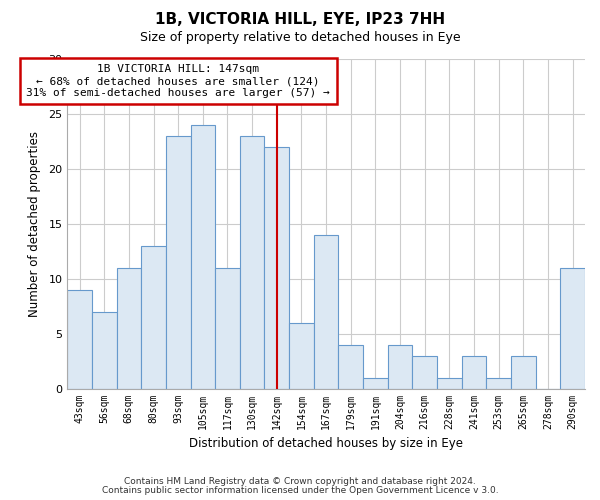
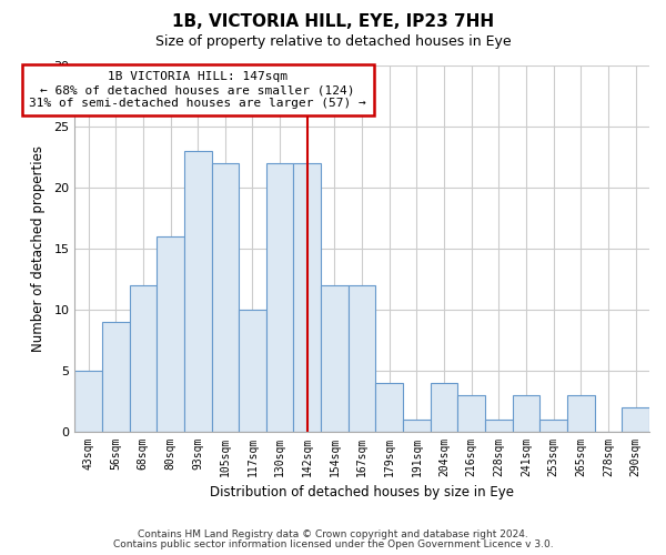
43sqm: 9 -> 5
56sqm: 7 -> 9
68sqm: 11 -> 12
80sqm: 13 -> 16
105sqm: 24 -> 22
117sqm: 11 -> 10
130sqm: 23 -> 22
154sqm: 6 -> 12
167sqm: 14 -> 12
290sqm: 11 -> 2
